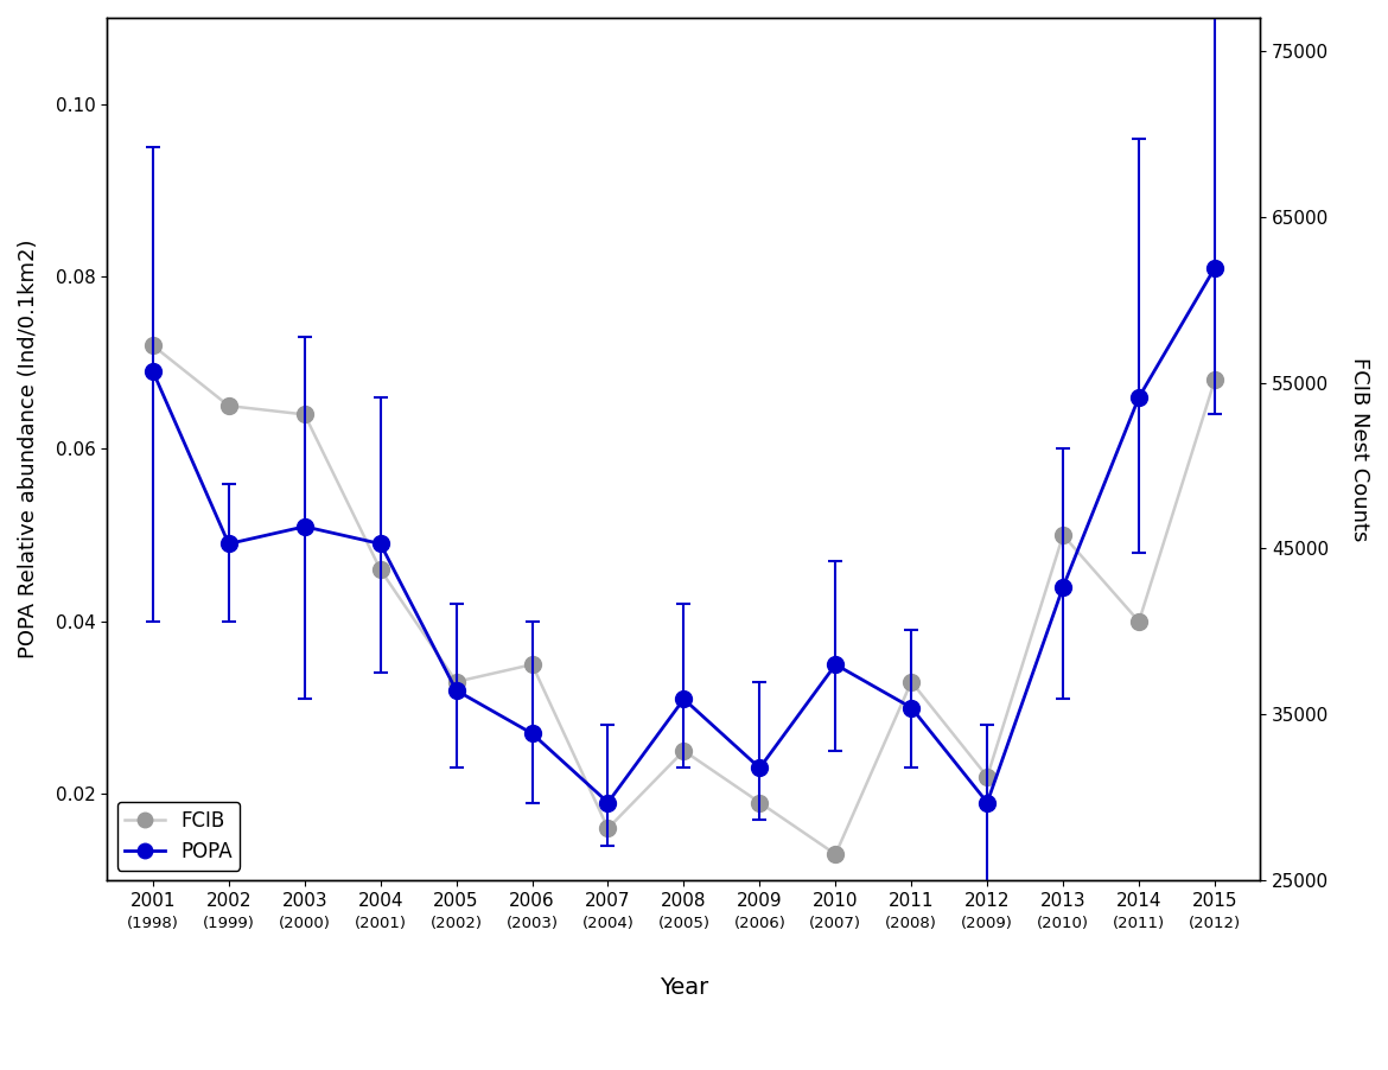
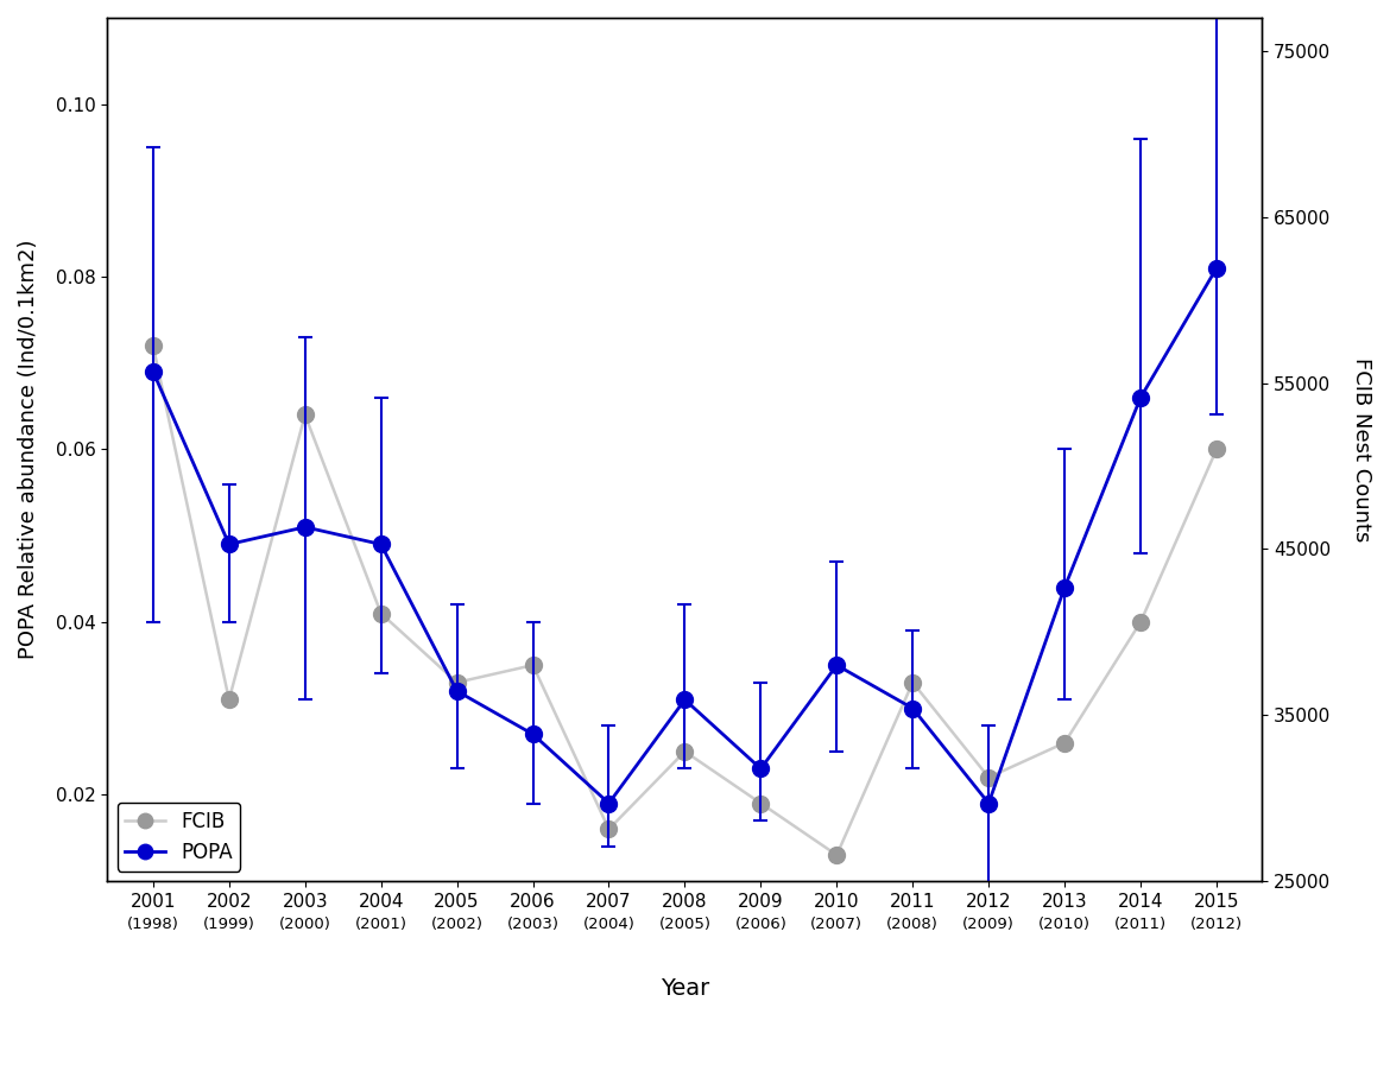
FCIB/2002: 0.065 -> 0.031
FCIB/2004: 0.046 -> 0.041
FCIB/2013: 0.050 -> 0.026
FCIB/2015: 0.068 -> 0.060
